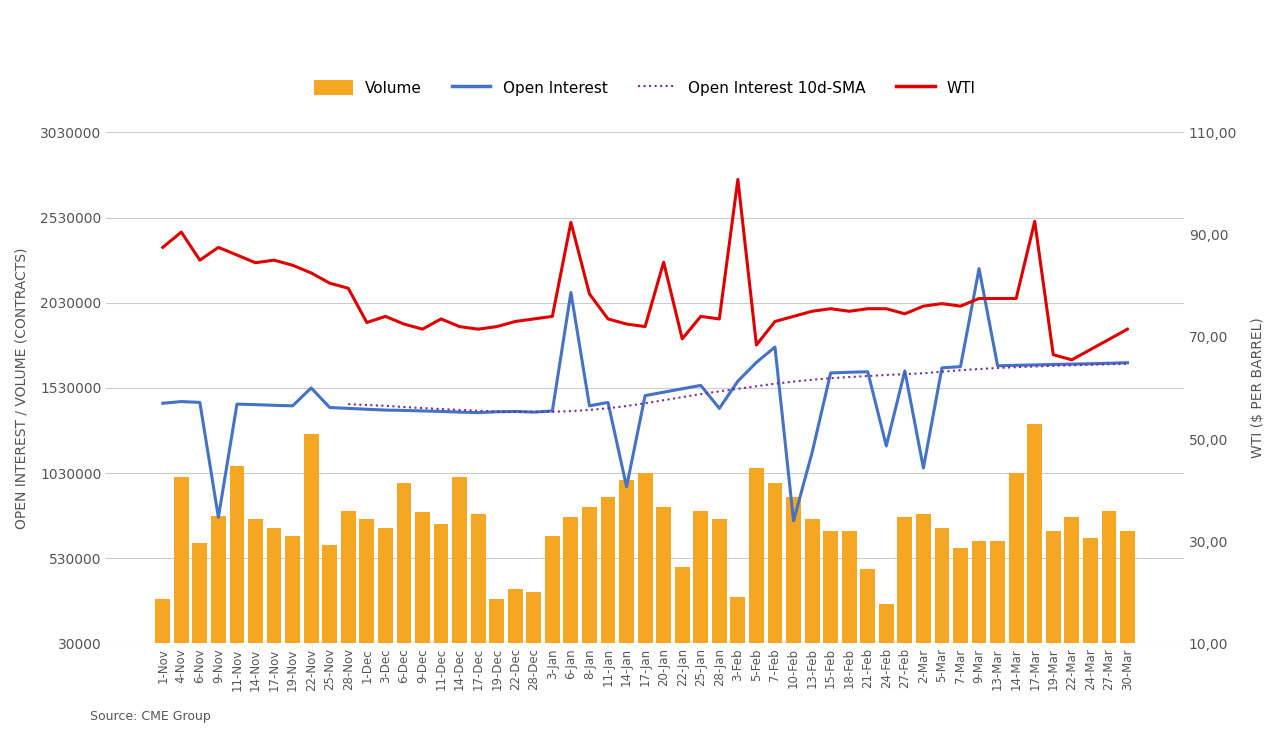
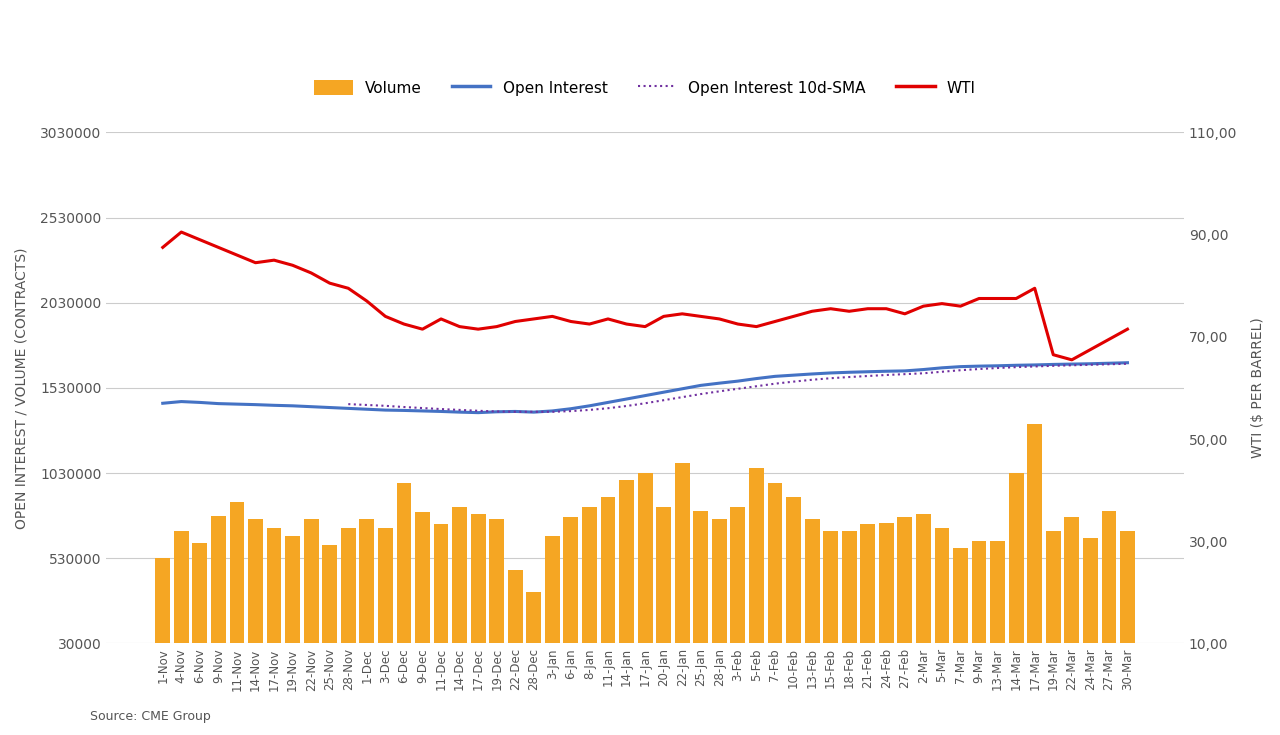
Volume/1-Nov: 290000 -> 530000
Volume/4-Nov: 1010000 -> 690000
WTI/6-Nov: 85,0 -> 89,0
Open Interest/9-Nov: 770000 -> 1440000
Volume/11-Nov: 1070000 -> 860000
Volume/22-Nov: 1260000 -> 760000
Open Interest/22-Nov: 1530000 -> 1420000
Volume/28-Nov: 810000 -> 710000
WTI/1-Dec: 72,8 -> 77,0
Volume/14-Dec: 1010000 -> 830000
Volume/19-Dec: 290000 -> 760000
Volume/22-Dec: 350000 -> 460000
Open Interest/6-Jan: 2090000 -> 1410000
WTI/6-Jan: 92,4 -> 73,0
WTI/8-Jan: 78,4 -> 72,5
Open Interest/14-Jan: 950000 -> 1460000
WTI/20-Jan: 84,6 -> 74,0
Volume/22-Jan: 480000 -> 1090000
WTI/22-Jan: 69,6 -> 74,5
Open Interest/28-Jan: 1410000 -> 1560000
Volume/3-Feb: 300000 -> 830000
WTI/3-Feb: 100,8 -> 72,5
Open Interest/5-Feb: 1680000 -> 1580000
WTI/5-Feb: 68,4 -> 72,0
Open Interest/7-Feb: 1770000 -> 1600000
Open Interest/10-Feb: 750000 -> 1600000
Open Interest/13-Feb: 1150000 -> 1610000
Volume/21-Feb: 470000 -> 730000
Volume/24-Feb: 260000 -> 740000
Open Interest/24-Feb: 1190000 -> 1630000
Open Interest/2-Mar: 1060000 -> 1640000
Open Interest/9-Mar: 2230000 -> 1660000
WTI/17-Mar: 92,6 -> 79,5
